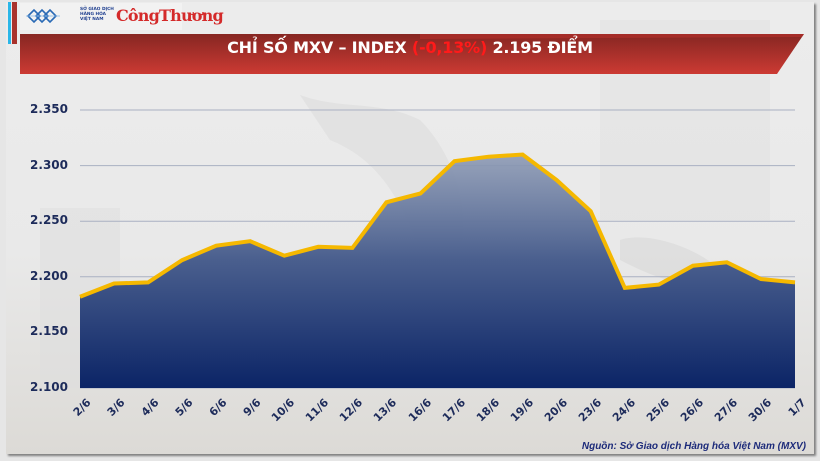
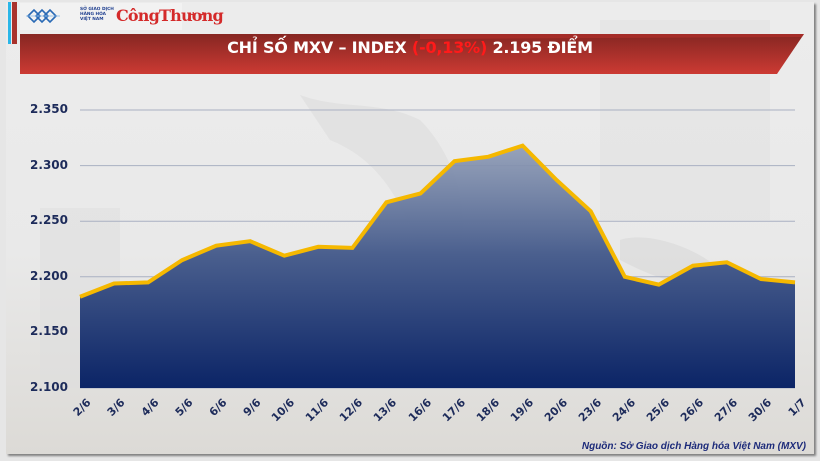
19/6: 2.310 -> 2.318
24/6: 2.190 -> 2.200
